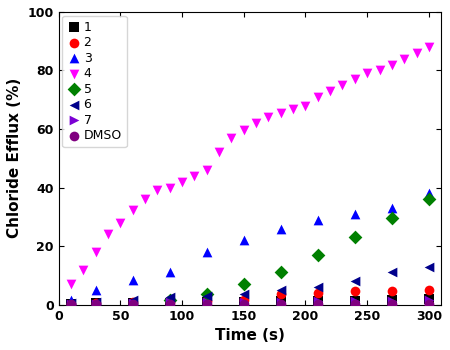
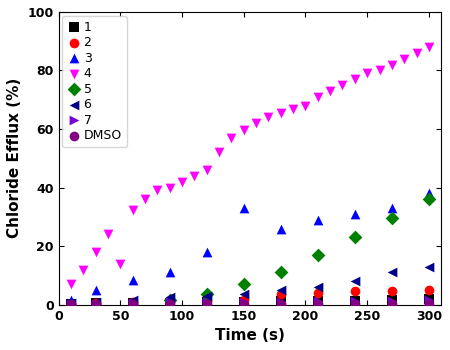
4/50: 28.0 -> 14.0
3/150: 22.0 -> 33.0
